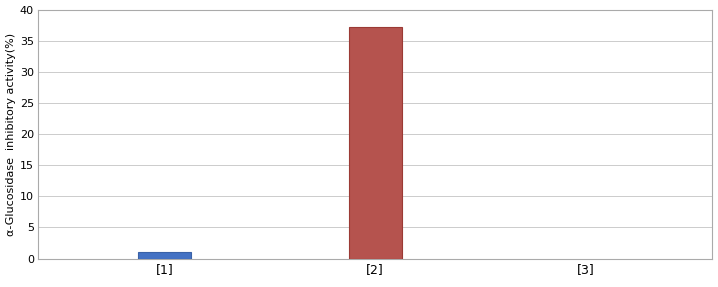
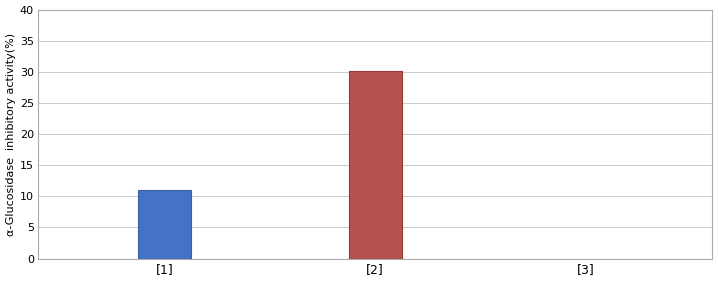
[1]: 1.1 -> 11.0
[2]: 37.2 -> 30.2
